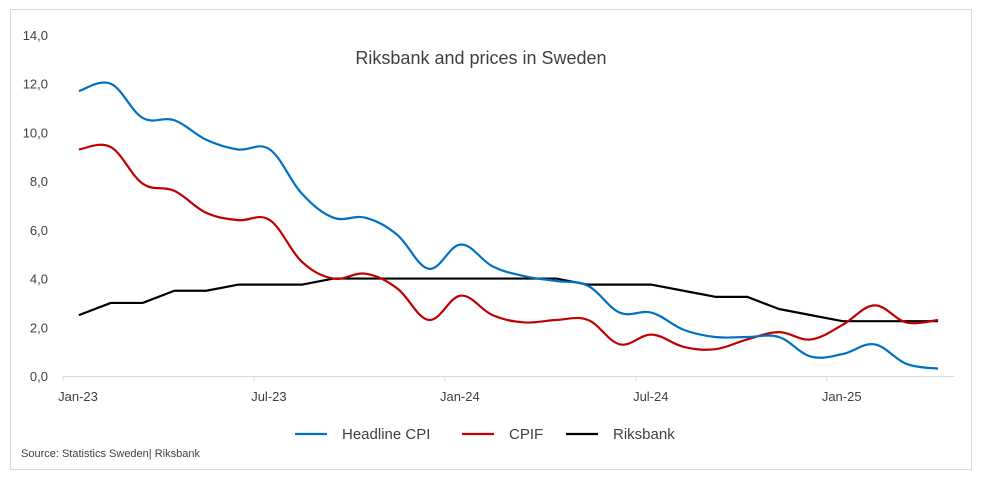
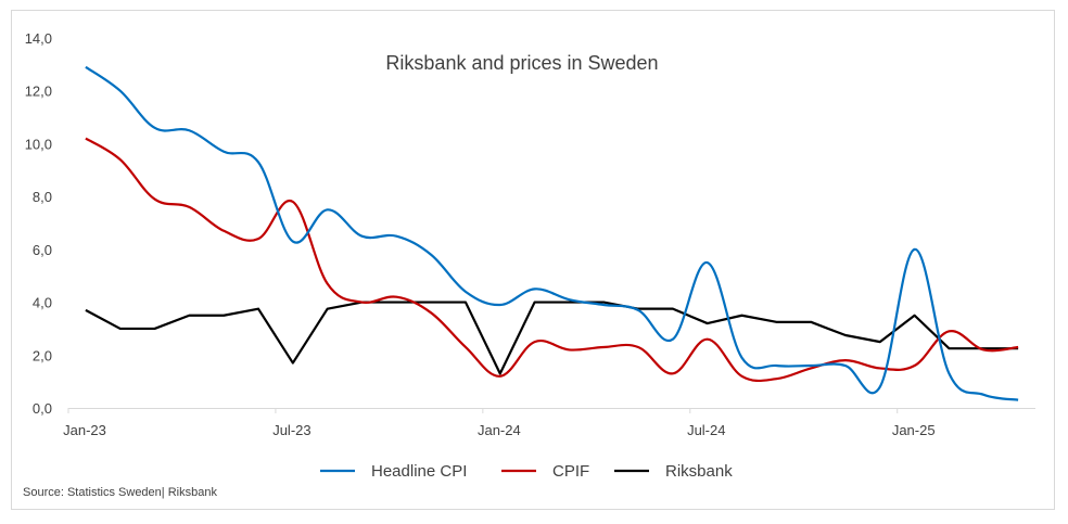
Headline CPI/Jan-23: 11,7 -> 12,9
CPIF/Jan-23: 9,3 -> 10,2
Riksbank/Jan-23: 2,5 -> 3,7
Headline CPI/Jul-23: 9,3 -> 6,3
CPIF/Jul-23: 6,4 -> 7,8
Riksbank/Jul-23: 3,8 -> 1,7
Headline CPI/Jan-24: 5,4 -> 3,9
CPIF/Jan-24: 3,3 -> 1,2
Riksbank/Jan-24: 4,0 -> 1,3
Headline CPI/Jul-24: 2,6 -> 5,5
CPIF/Jul-24: 1,7 -> 2,6
Riksbank/Jul-24: 3,8 -> 3,2
Headline CPI/Jan-25: 0,9 -> 6,0
CPIF/Jan-25: 2,1 -> 1,6
Riksbank/Jan-25: 2,2 -> 3,5
